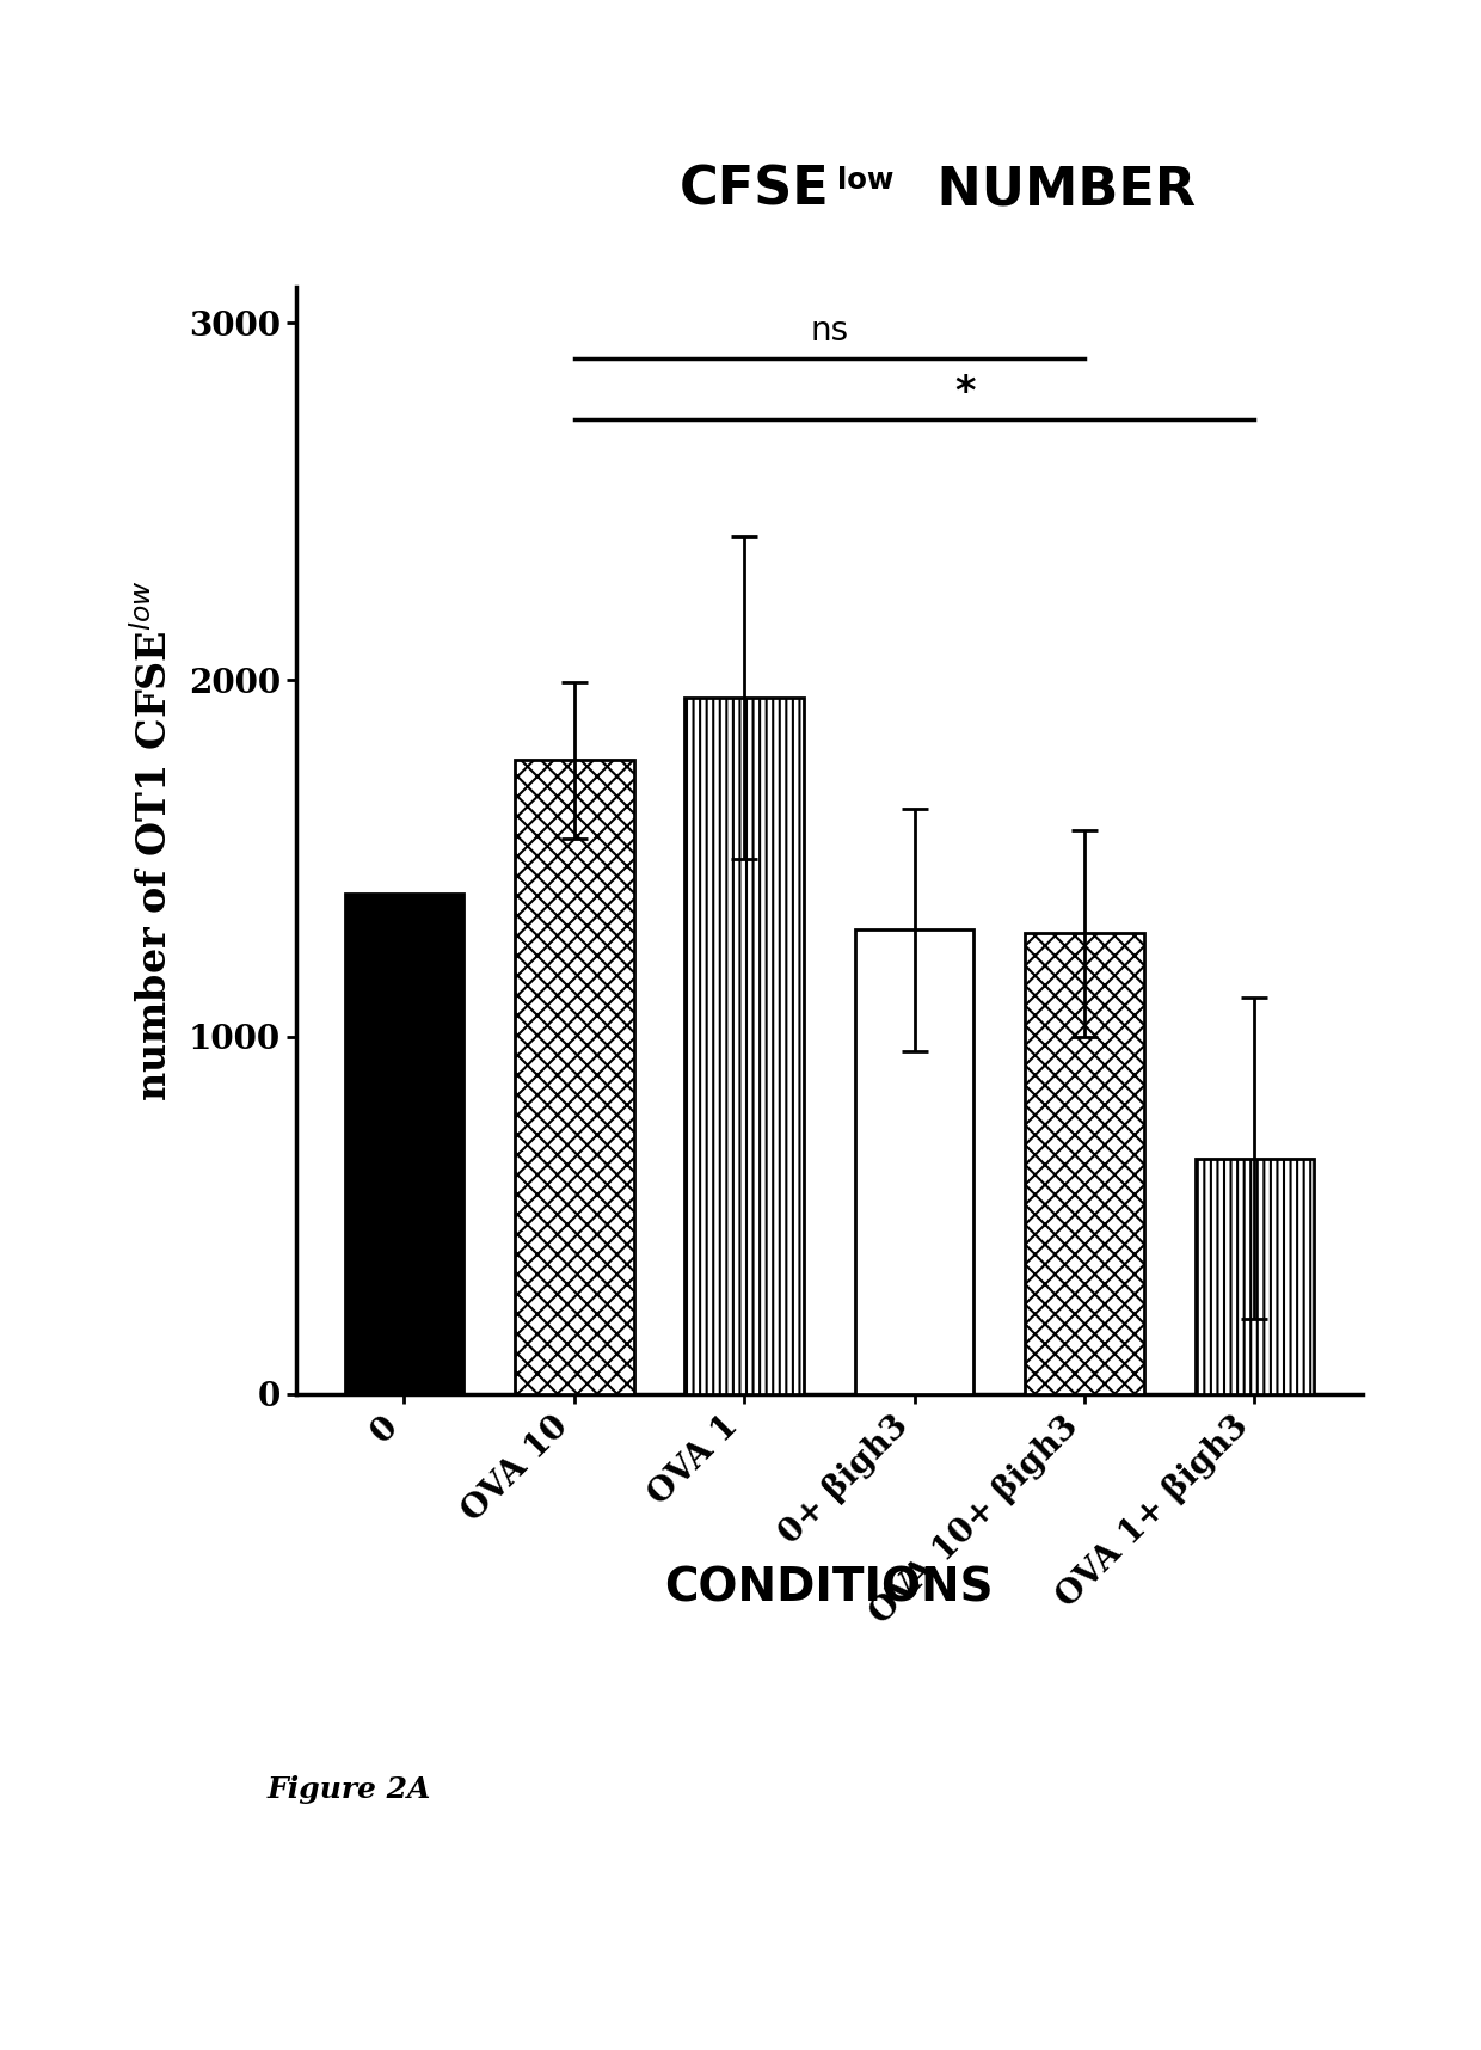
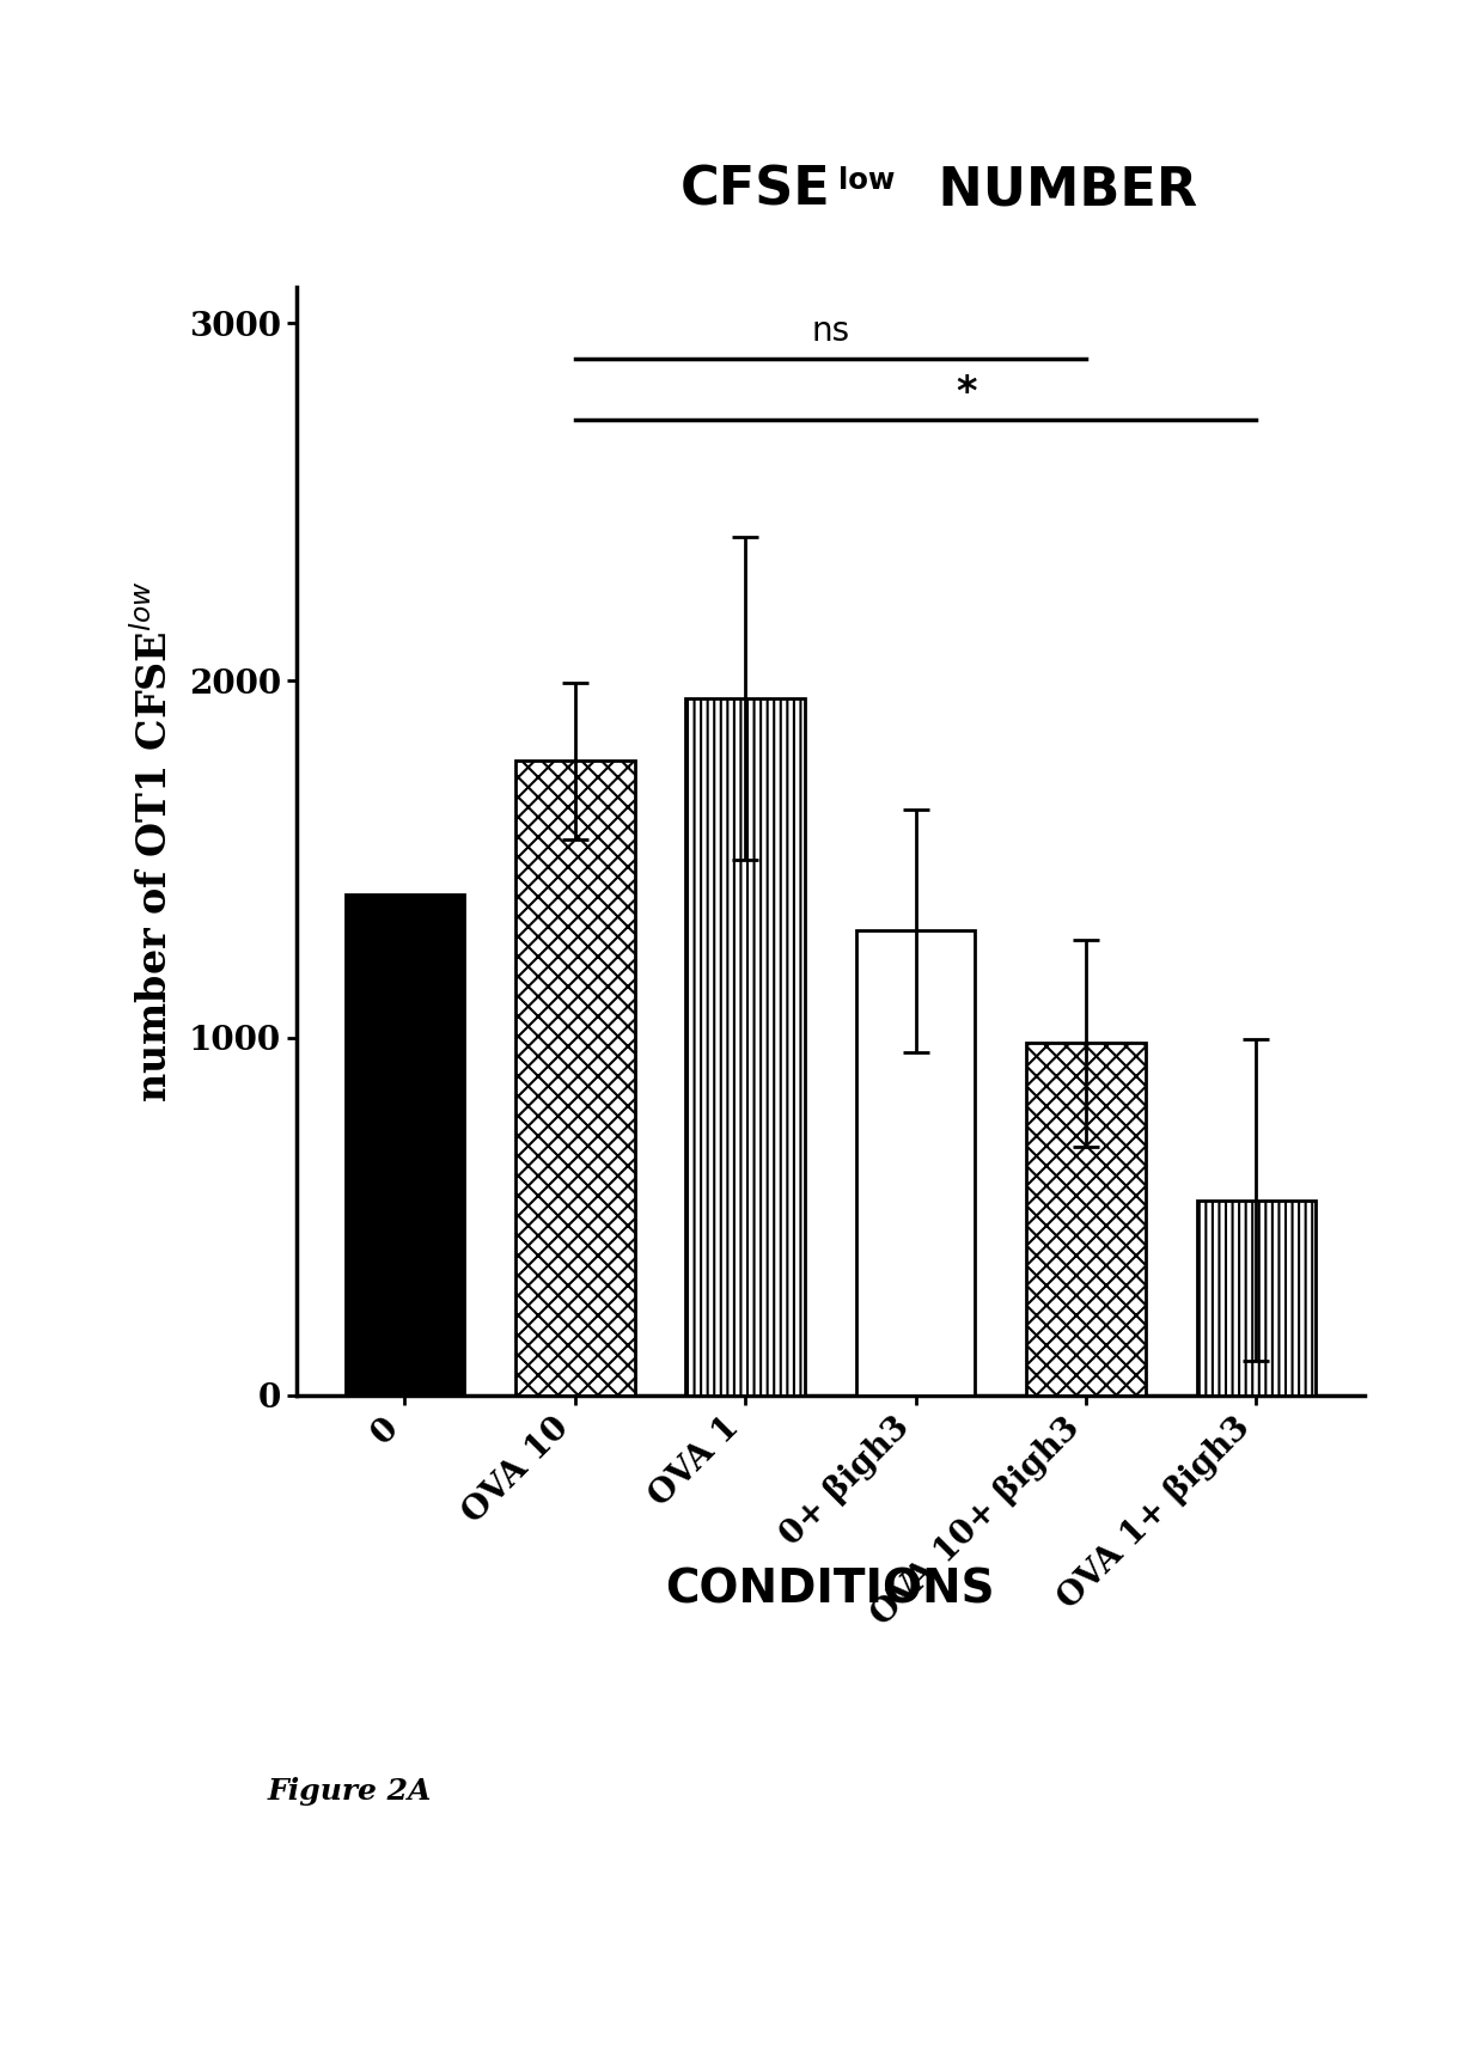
OVA 10+ βigh3: 1290 -> 985
OVA 1+ βigh3: 660 -> 545
